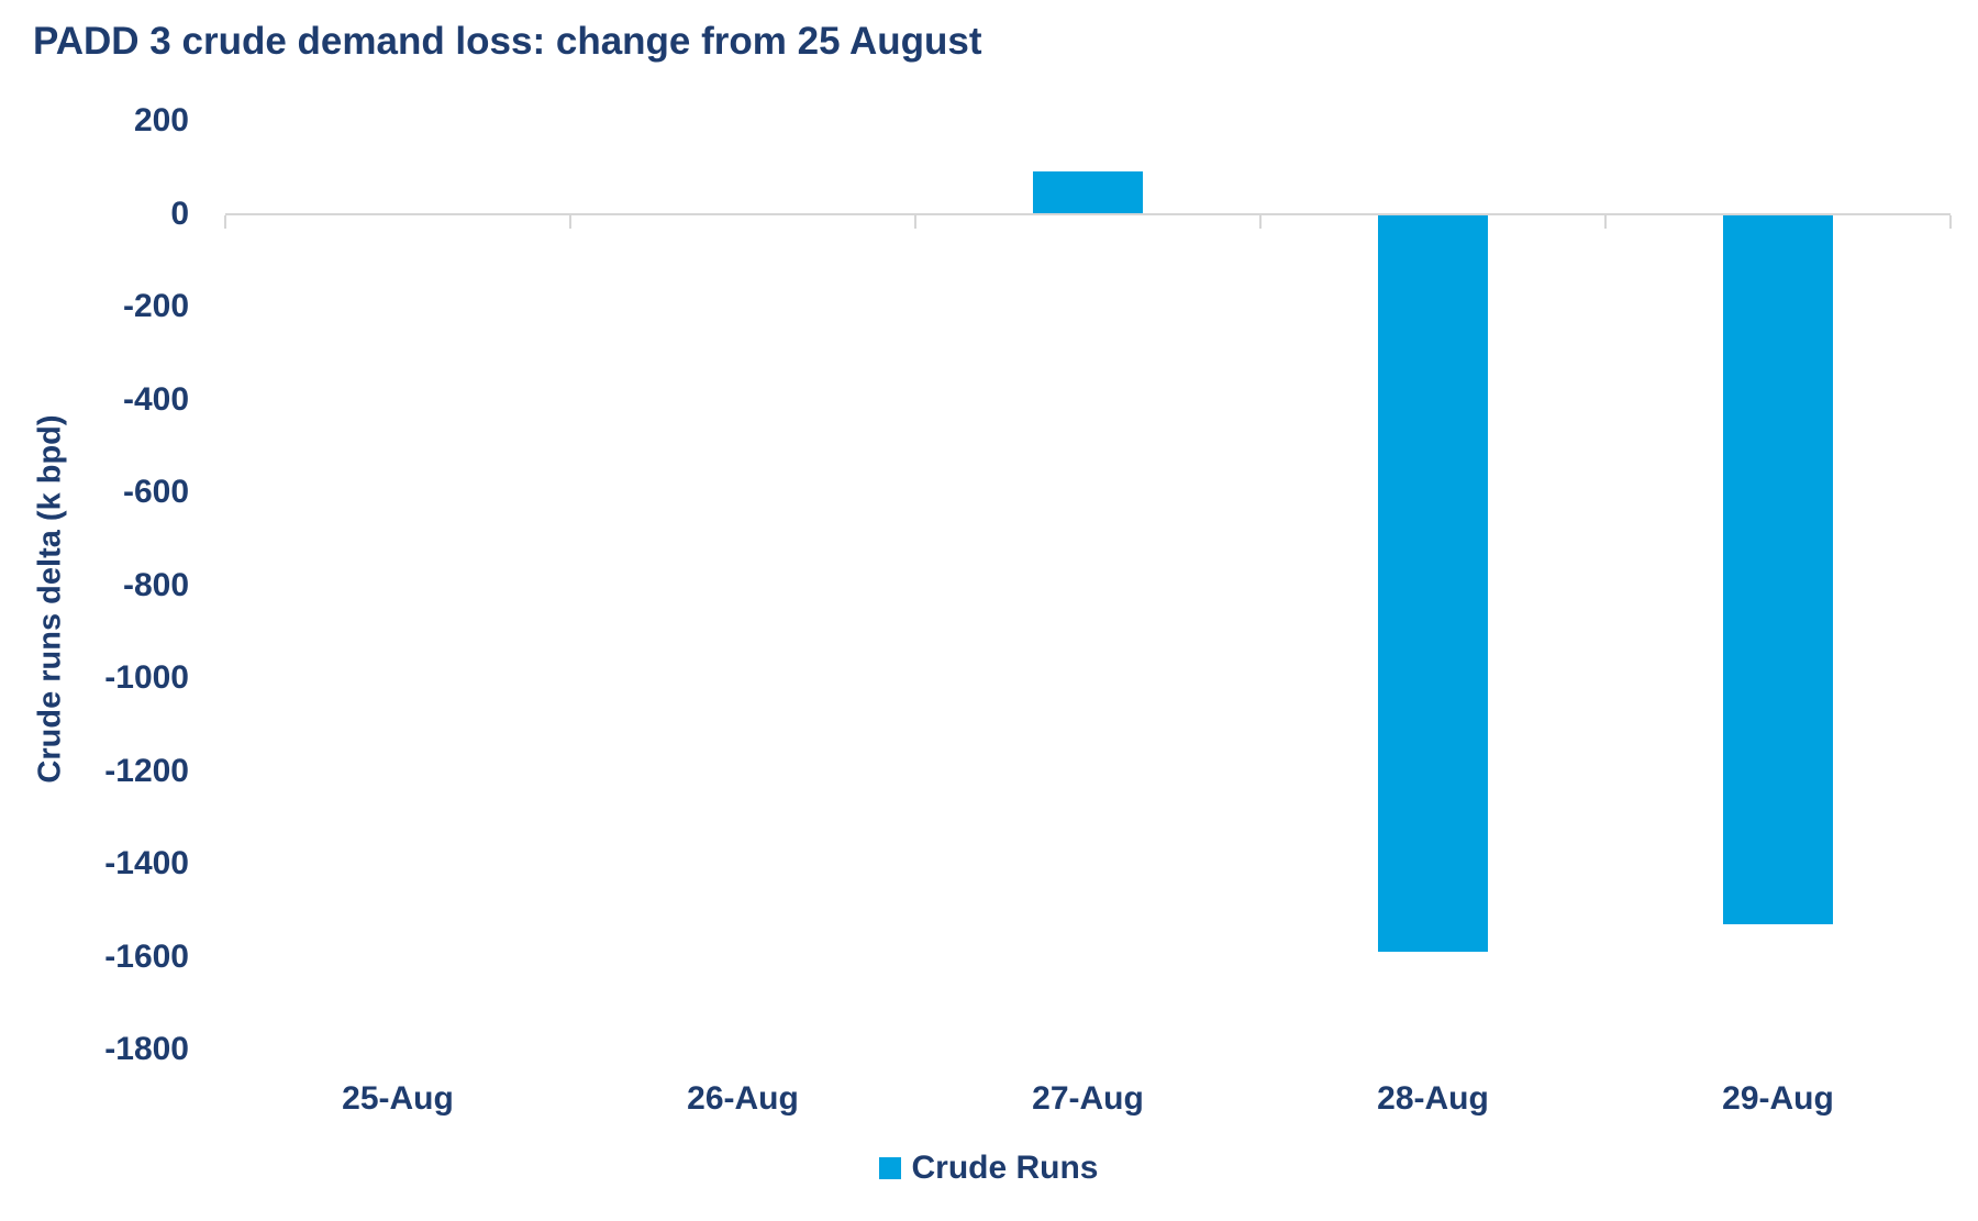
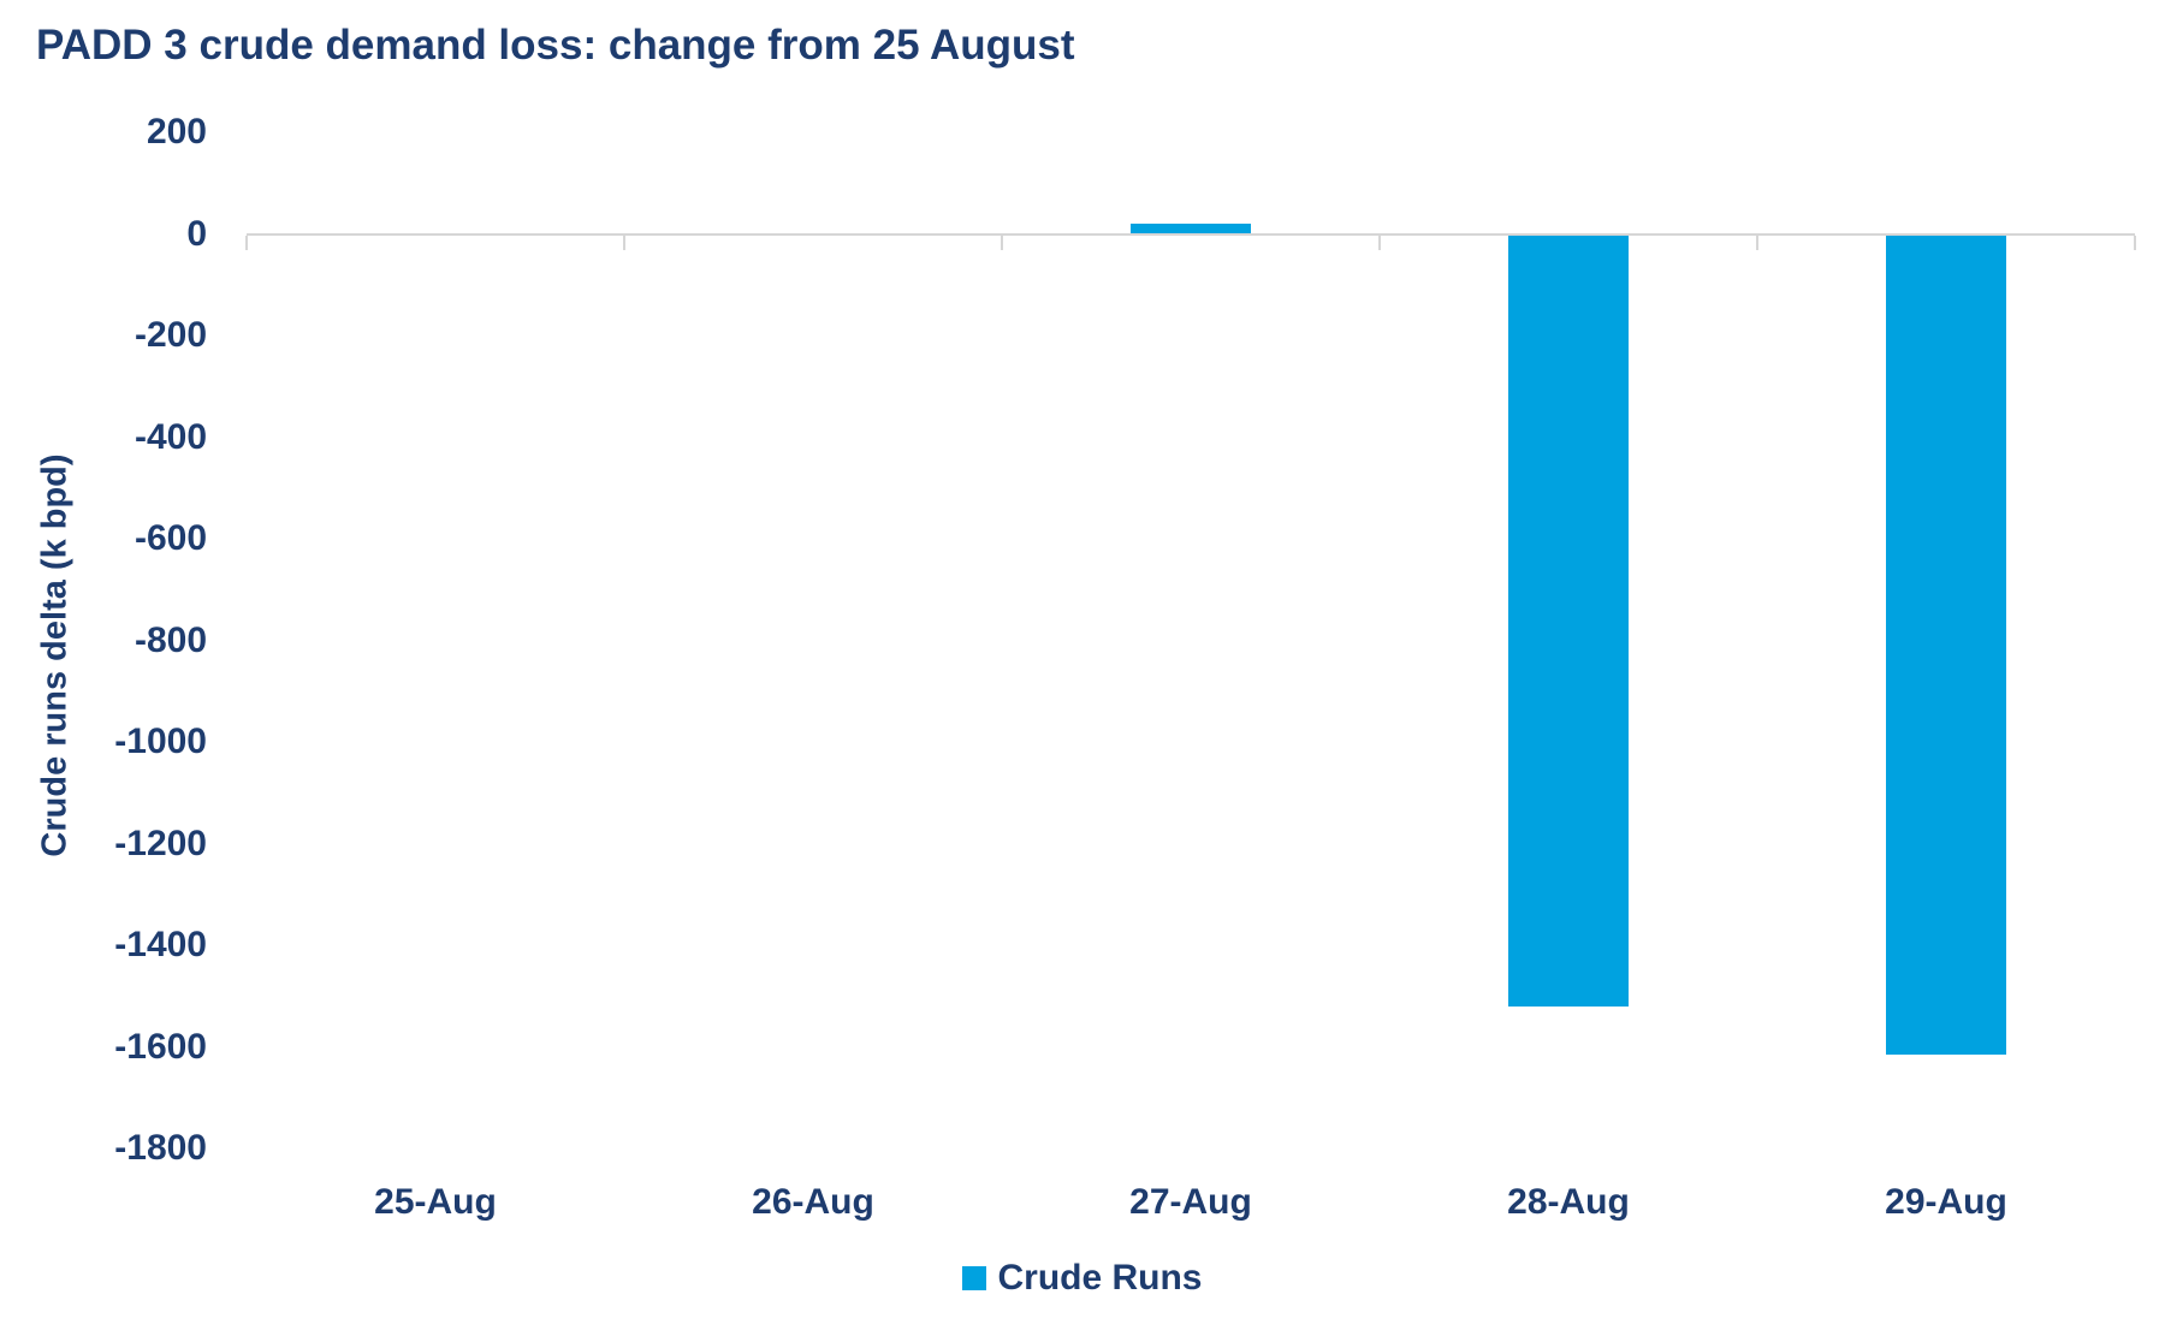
27-Aug: 90 -> 20
28-Aug: -1590 -> -1520
29-Aug: -1530 -> -1620
